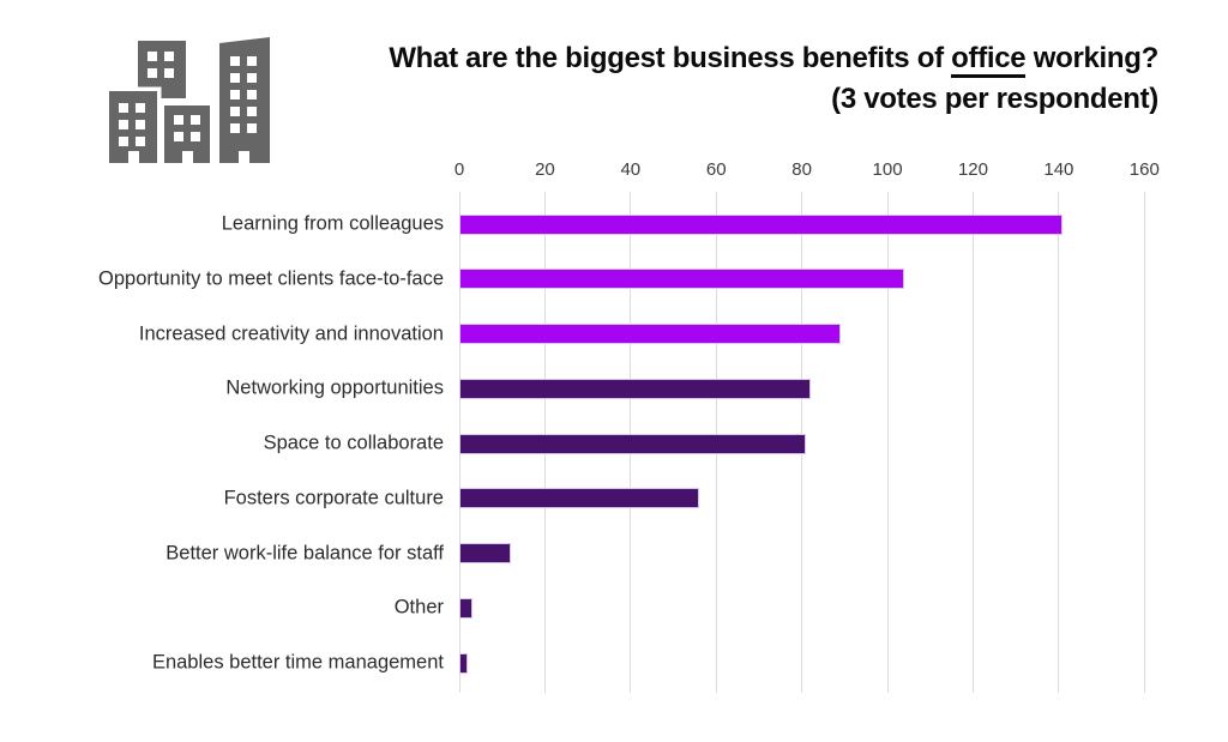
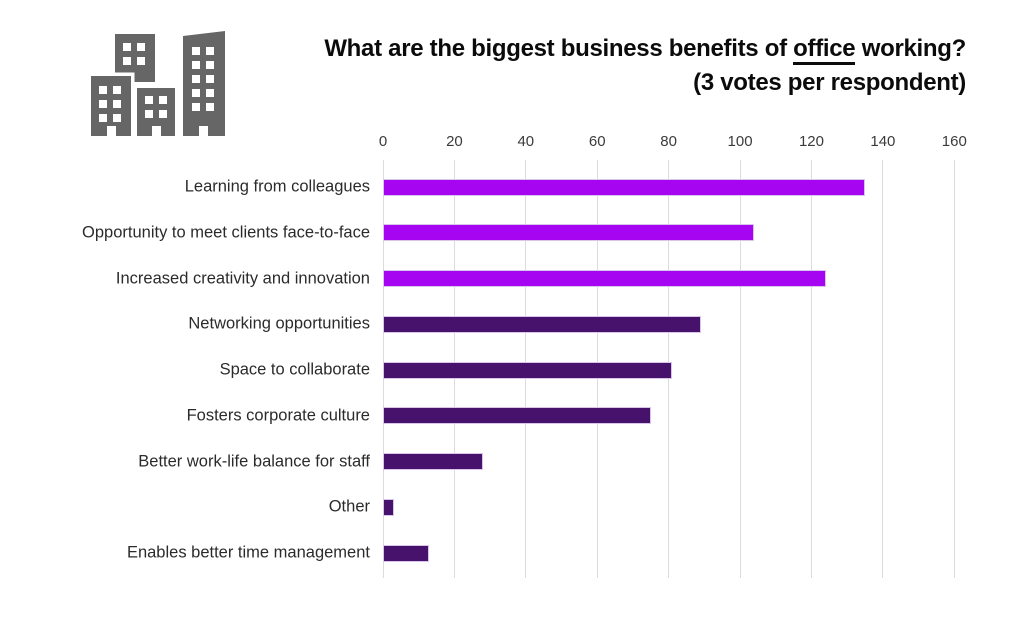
Learning from colleagues: 141 -> 135
Increased creativity and innovation: 89 -> 124
Networking opportunities: 82 -> 89
Fosters corporate culture: 56 -> 75
Better work-life balance for staff: 12 -> 28
Enables better time management: 2 -> 13
